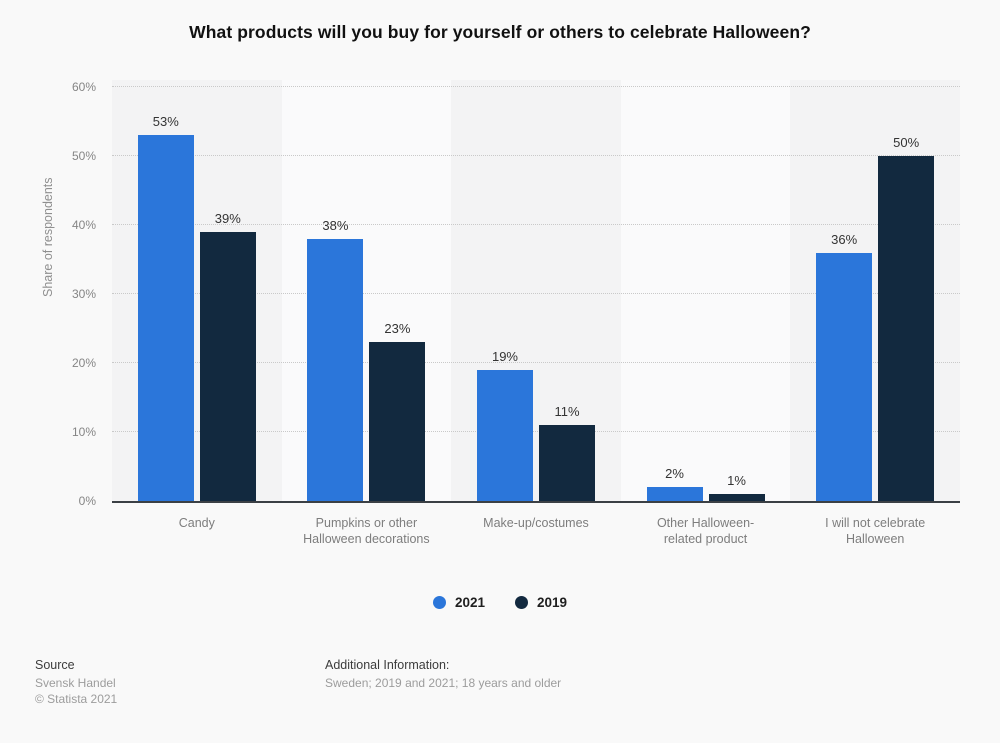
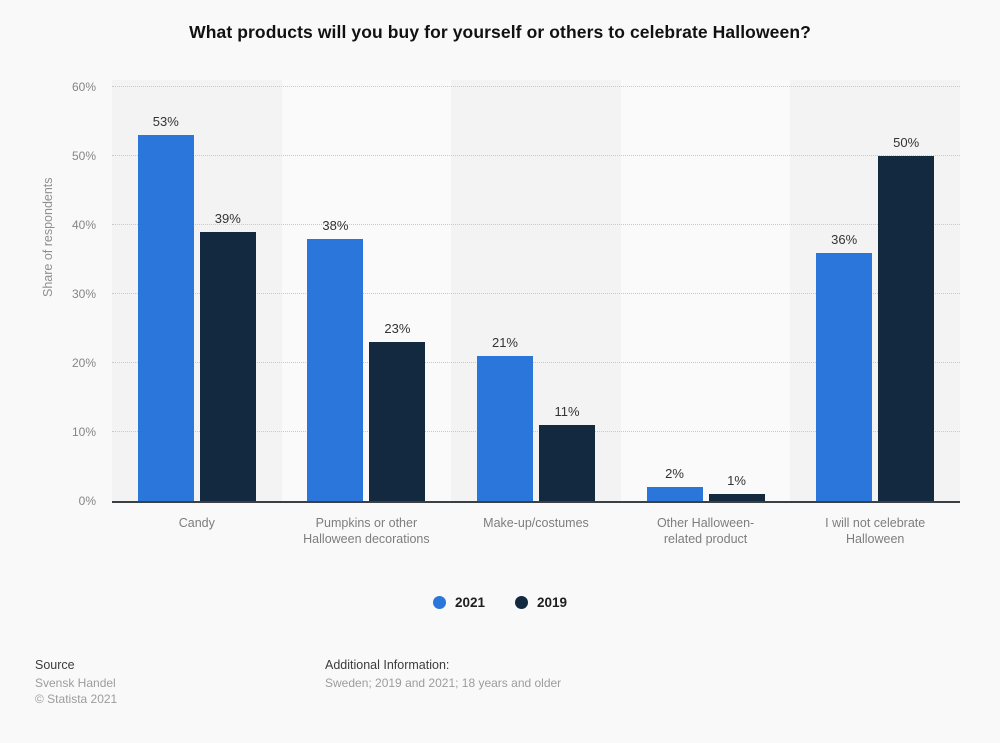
2021/Make-up/costumes: 19% -> 21%
